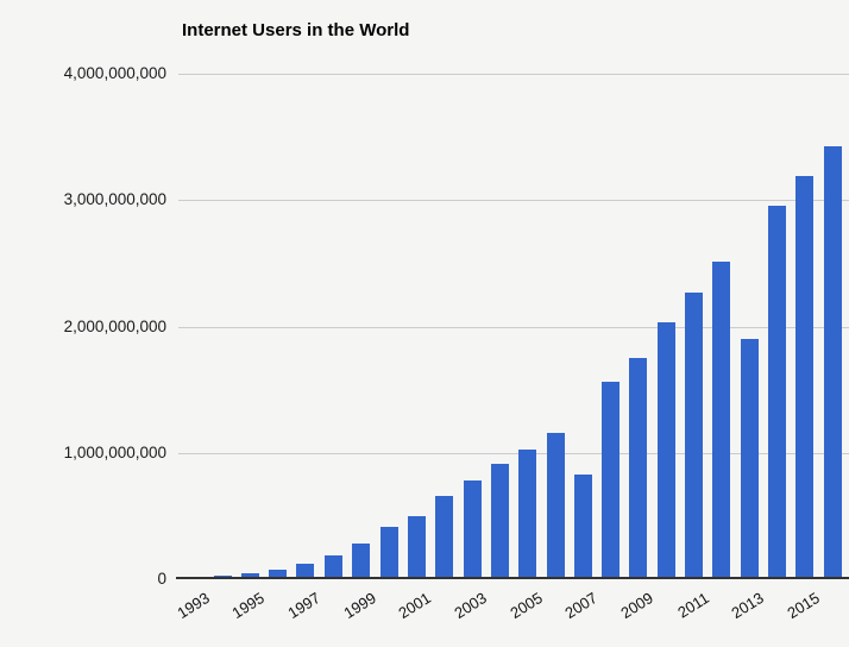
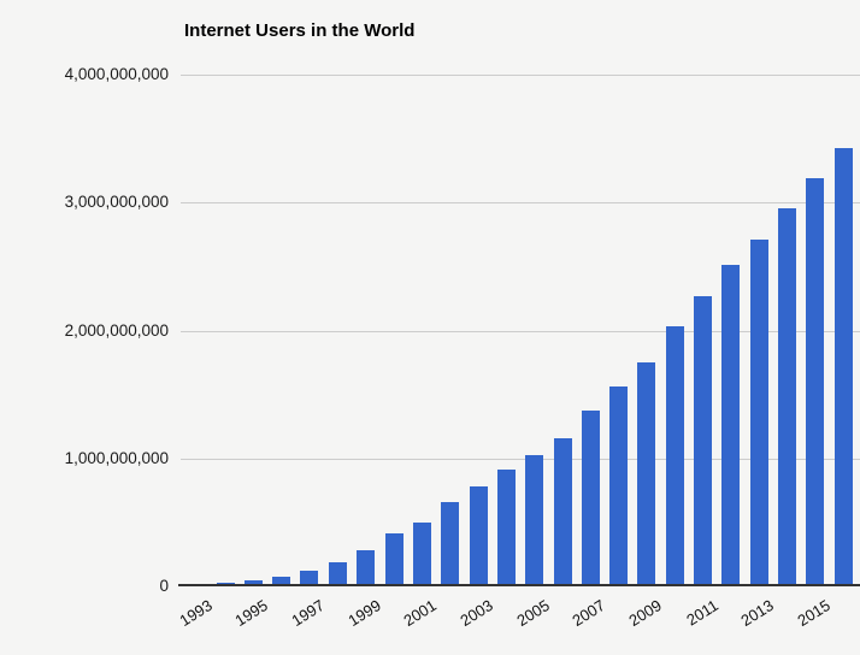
2007: 830000000 -> 1370000000
2013: 1900000000 -> 2710000000
